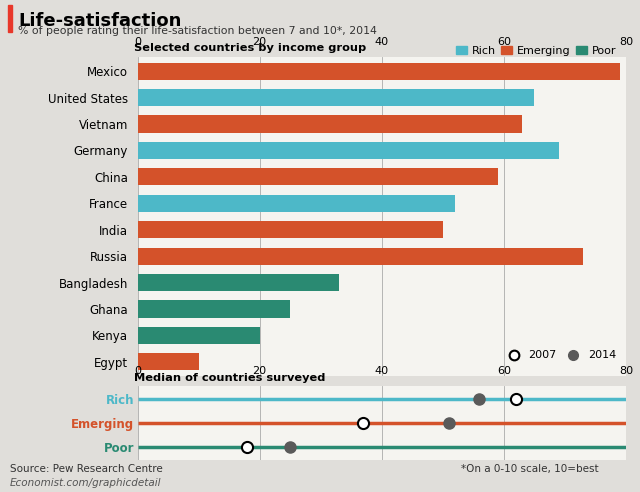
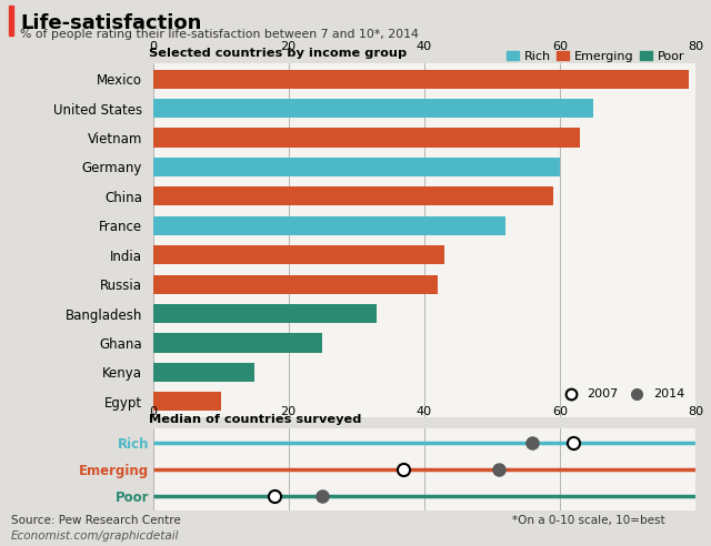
Germany: 69 -> 60
India: 50 -> 43
Russia: 73 -> 42
Kenya: 20 -> 15
